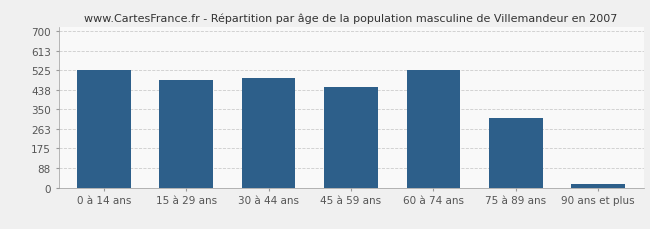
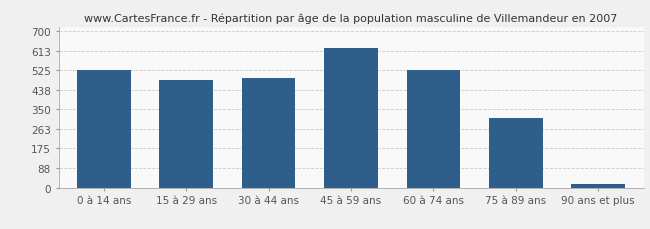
45 à 59 ans: 450 -> 625
